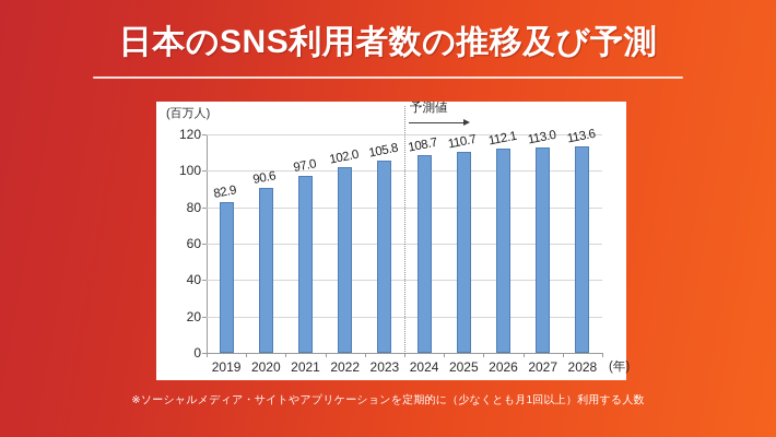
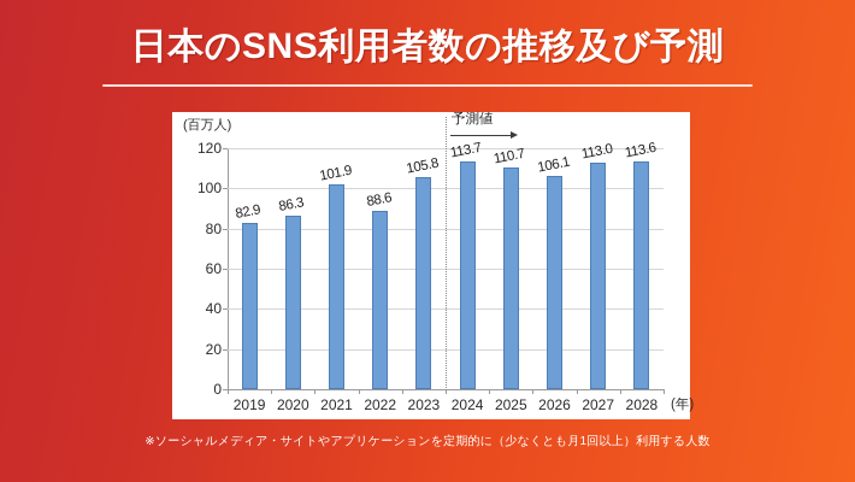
2020: 90.6 -> 86.3
2021: 97.0 -> 101.9
2022: 102.0 -> 88.6
2024: 108.7 -> 113.7
2026: 112.1 -> 106.1
